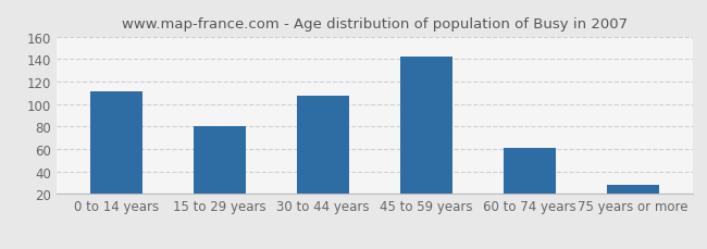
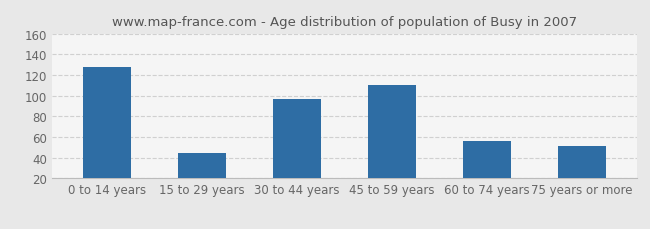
0 to 14 years: 111 -> 128
15 to 29 years: 80 -> 45
30 to 44 years: 107 -> 97
45 to 59 years: 142 -> 110
60 to 74 years: 61 -> 56
75 years or more: 28 -> 51
